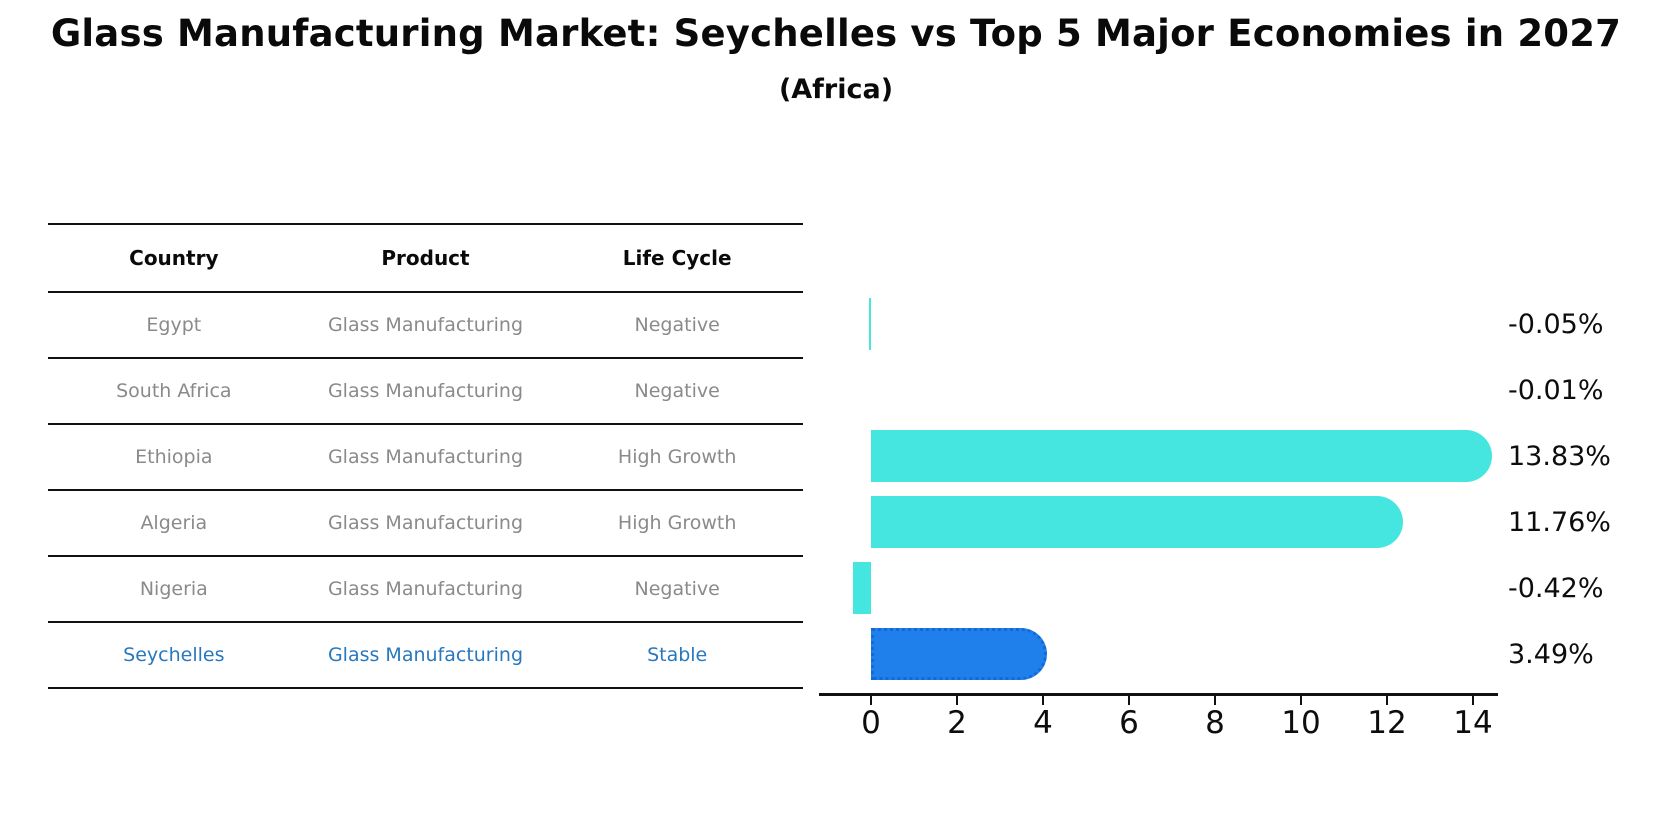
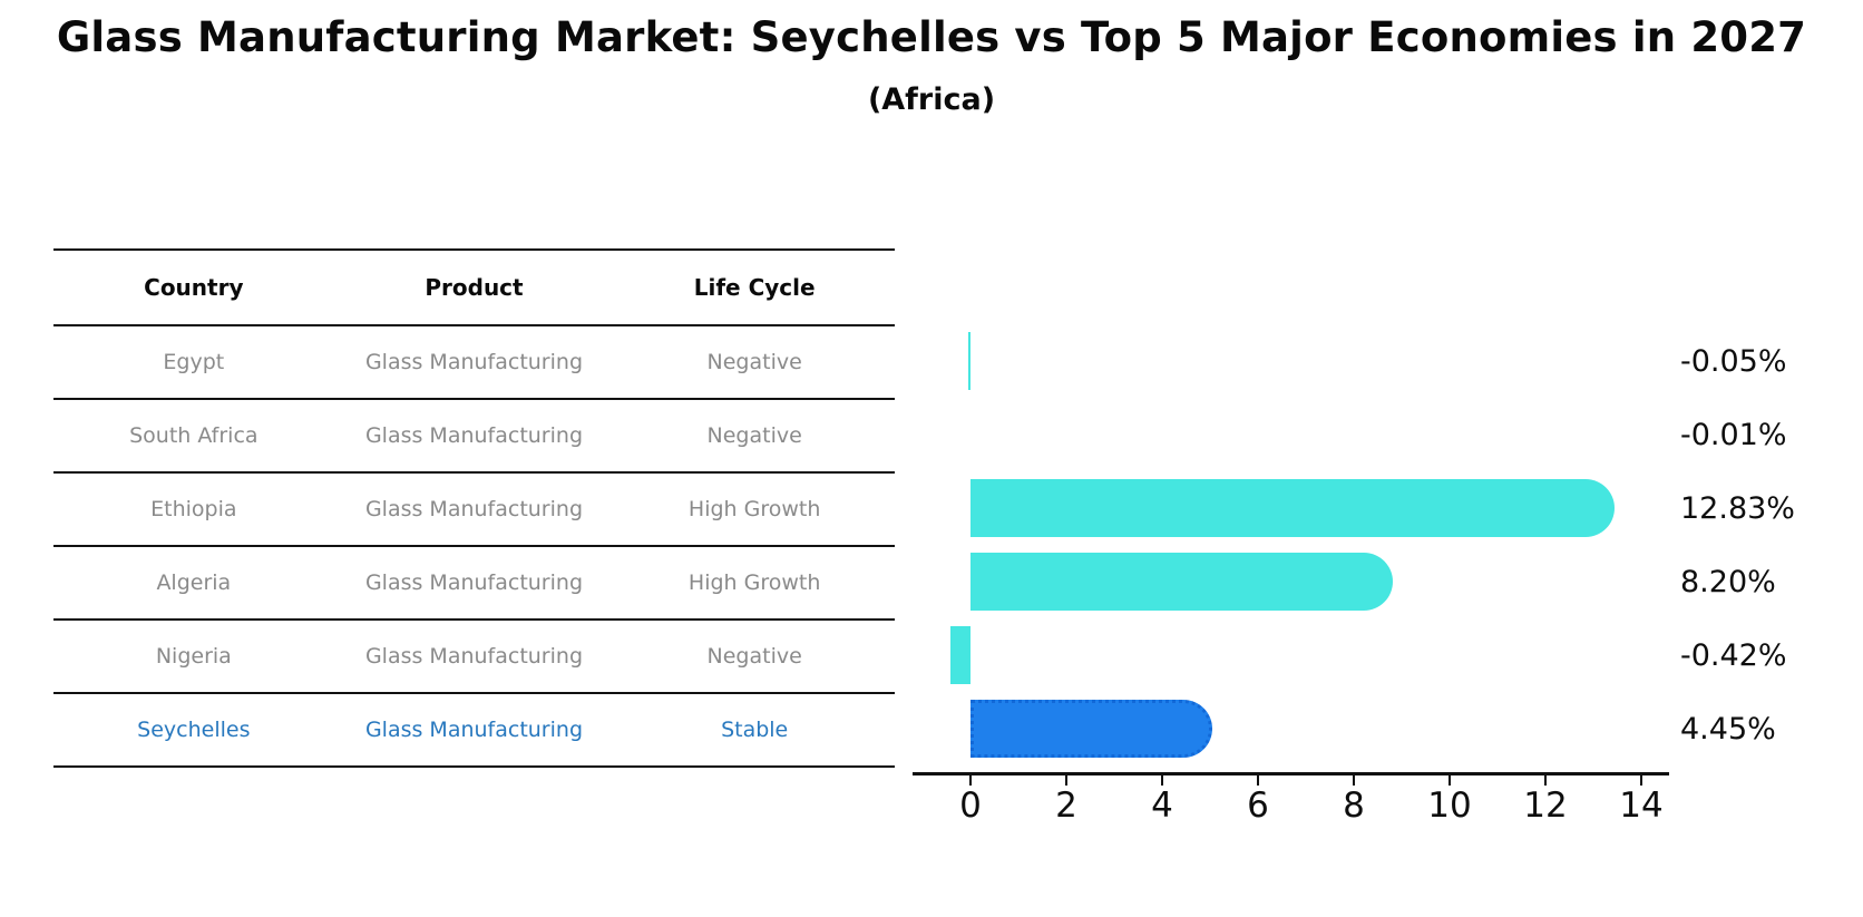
Ethiopia: 13.83% -> 12.83%
Algeria: 11.76% -> 8.20%
Seychelles: 3.49% -> 4.45%
